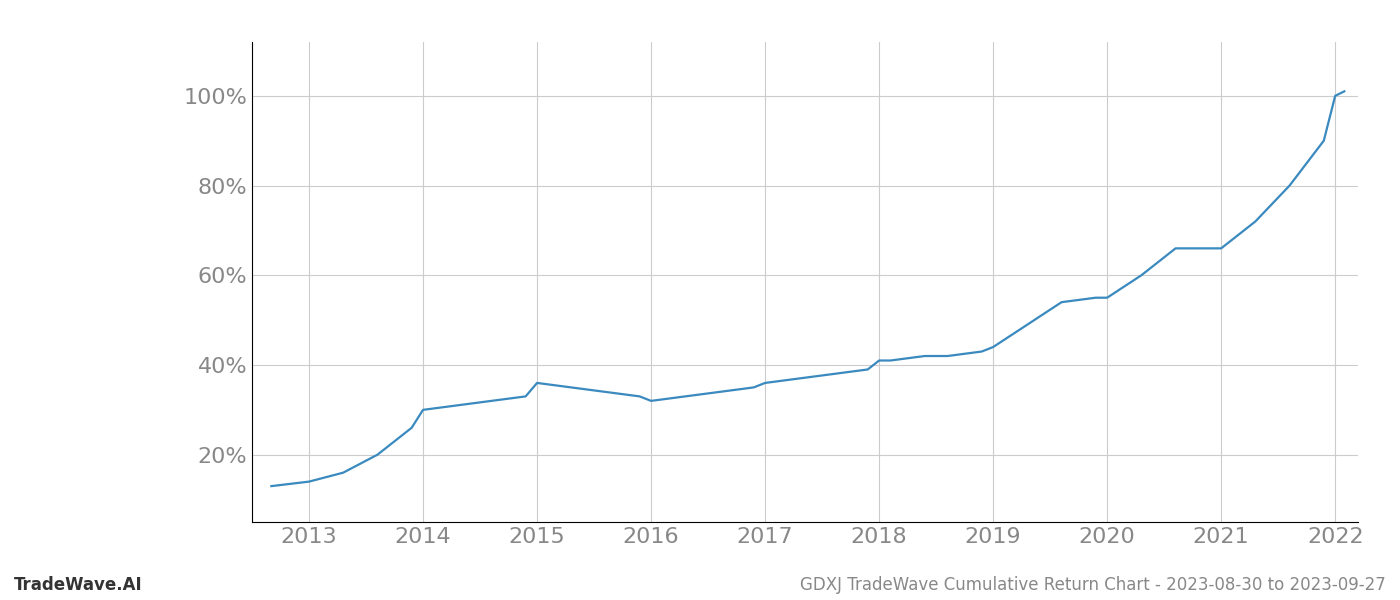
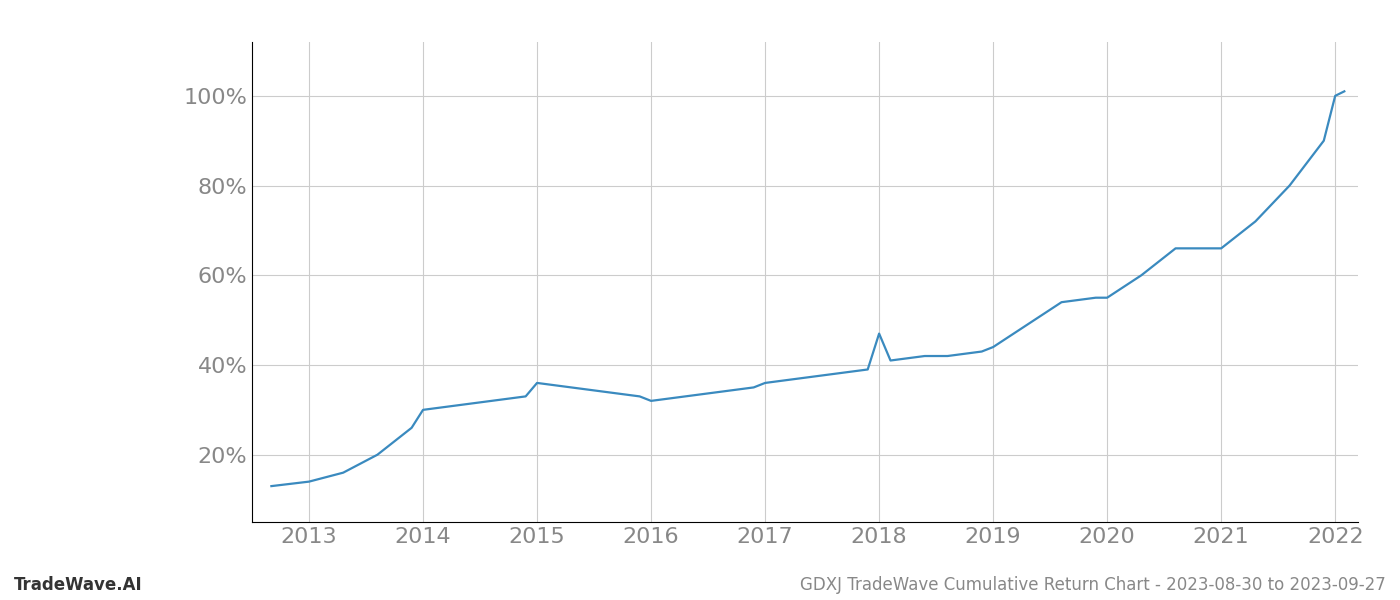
2018: 41% -> 47%
